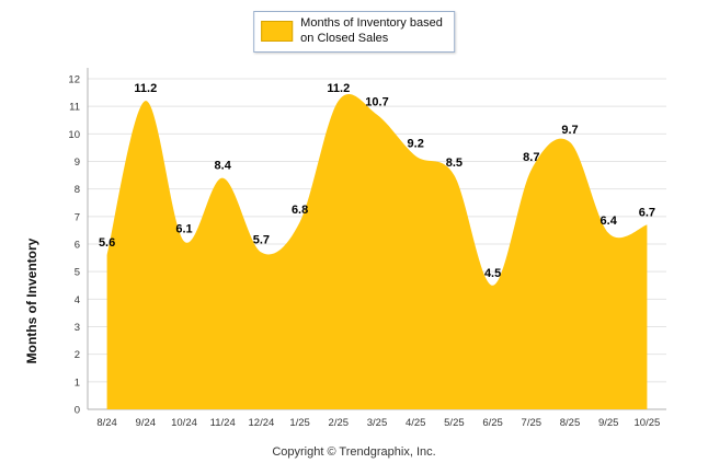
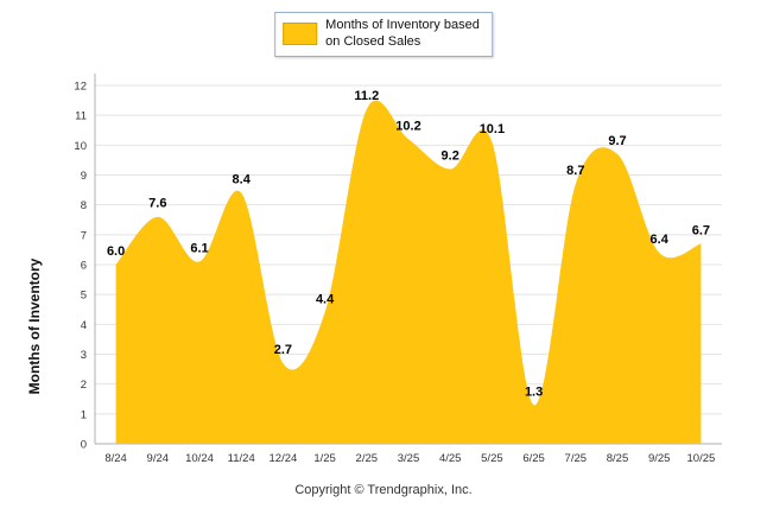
8/24: 5.6 -> 6.0
9/24: 11.2 -> 7.6
12/24: 5.7 -> 2.7
1/25: 6.8 -> 4.4
3/25: 10.7 -> 10.2
5/25: 8.5 -> 10.1
6/25: 4.5 -> 1.3
